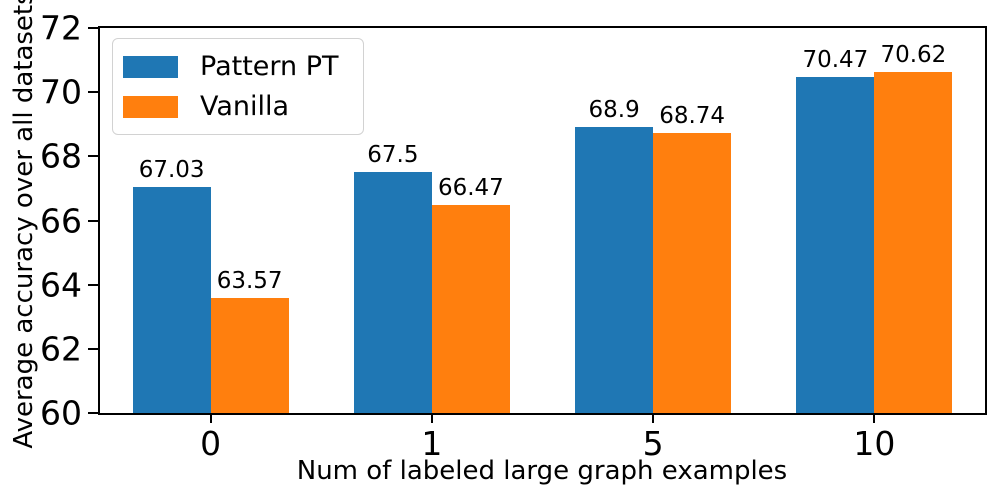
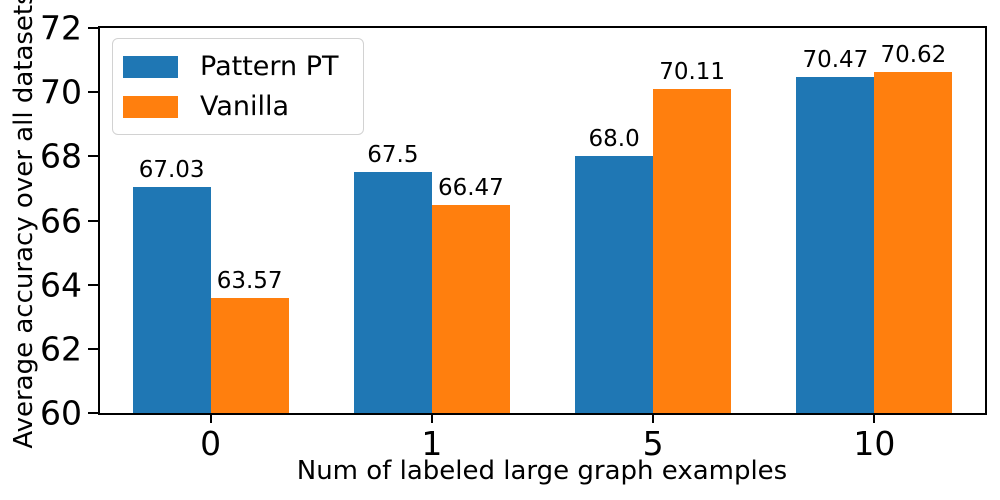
Pattern PT/5: 68.9 -> 68.0
Vanilla/5: 68.74 -> 70.11
